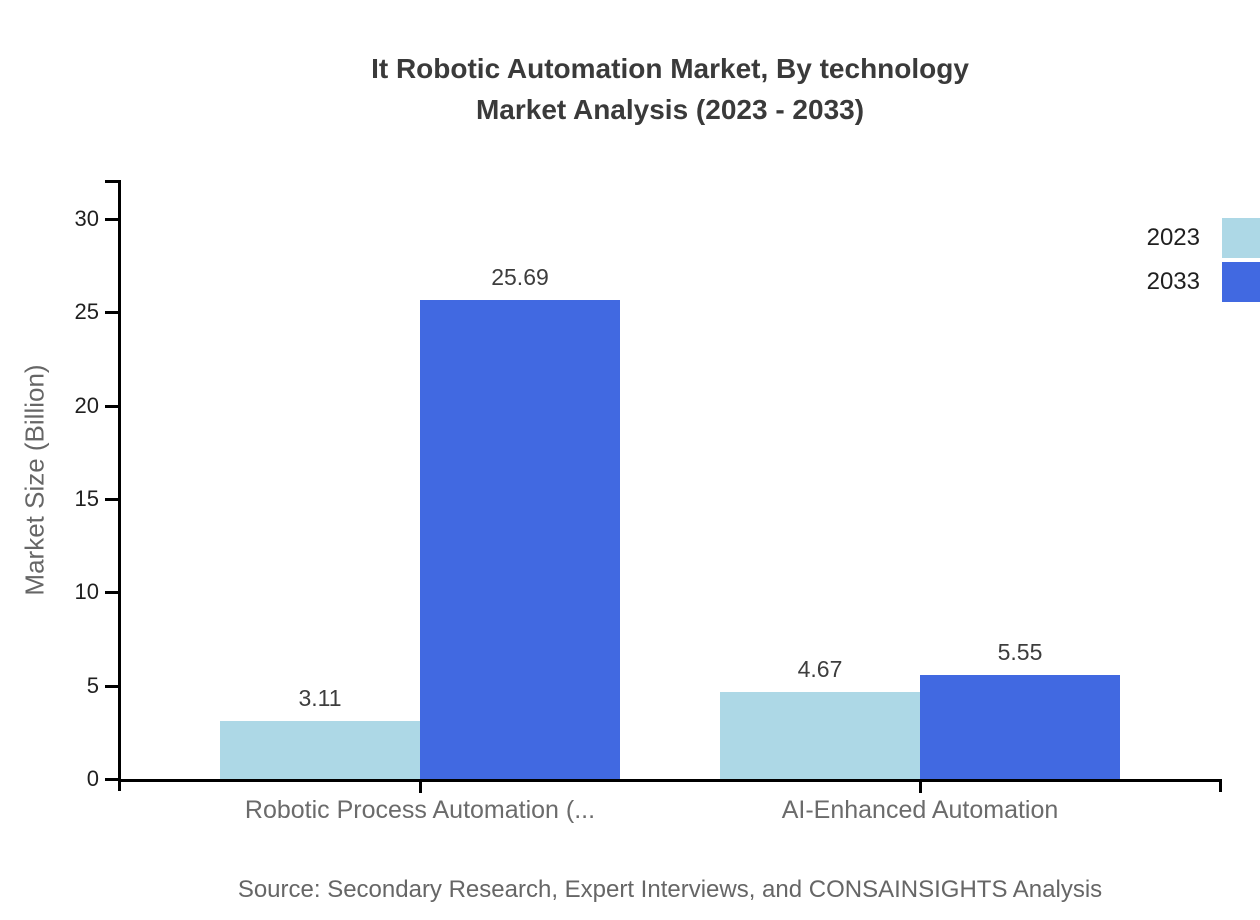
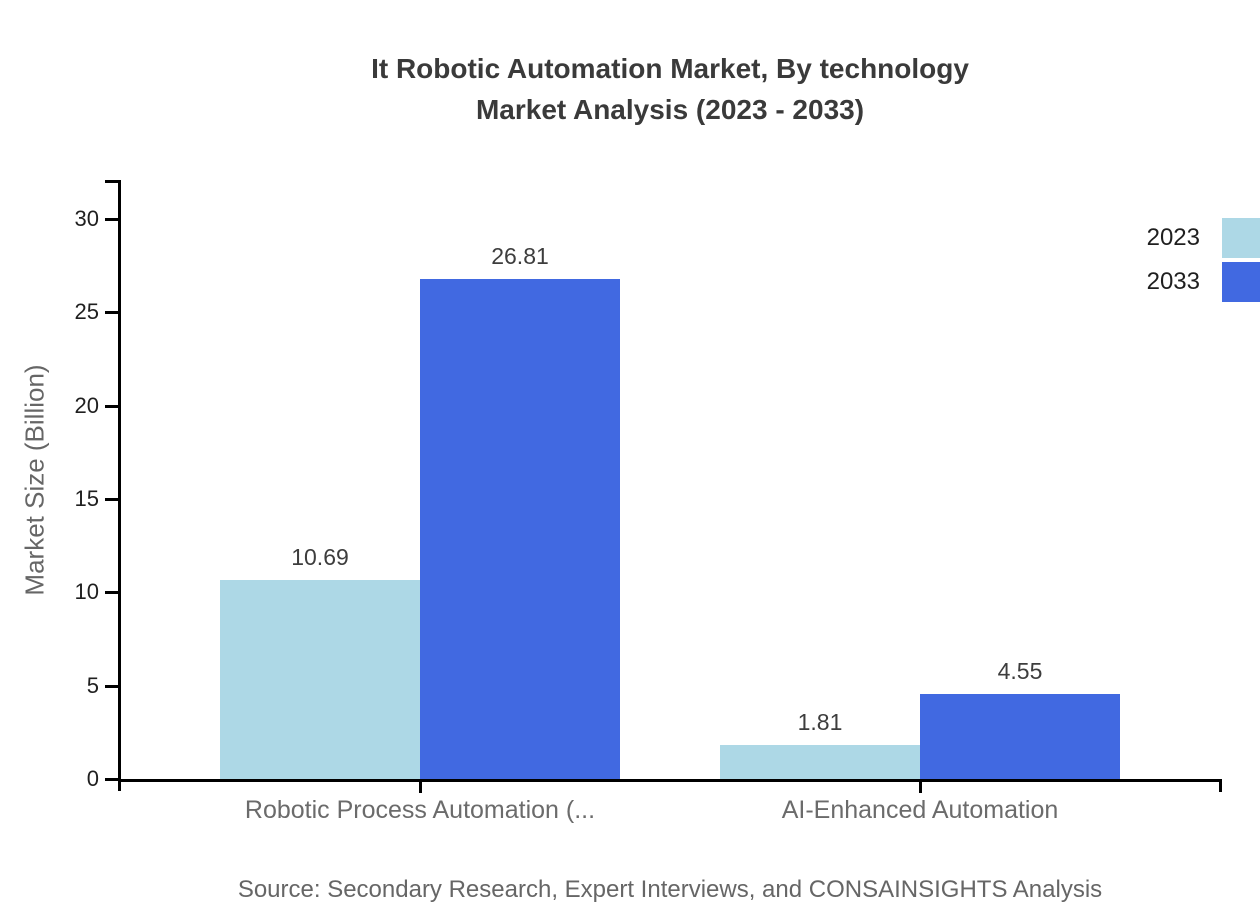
2023/Robotic Process Automation (...: 3.11 -> 10.69
2033/Robotic Process Automation (...: 25.69 -> 26.81
2023/AI-Enhanced Automation: 4.67 -> 1.81
2033/AI-Enhanced Automation: 5.55 -> 4.55
